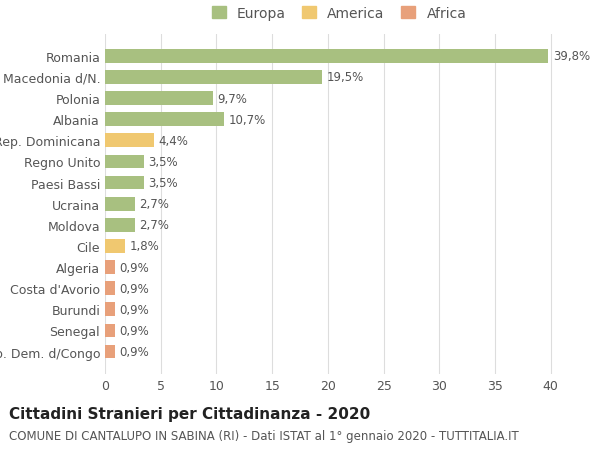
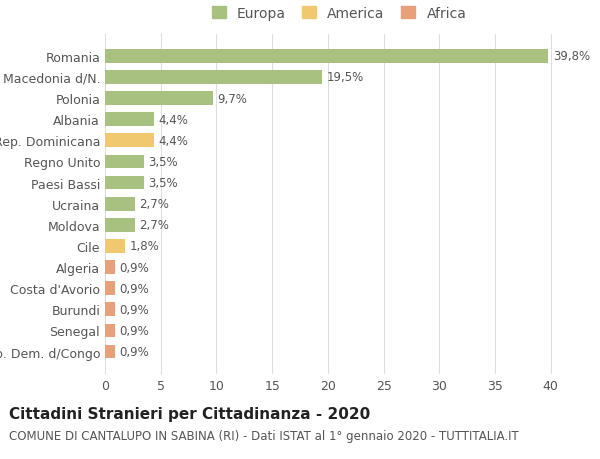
Albania: 10,7% -> 4,4%
